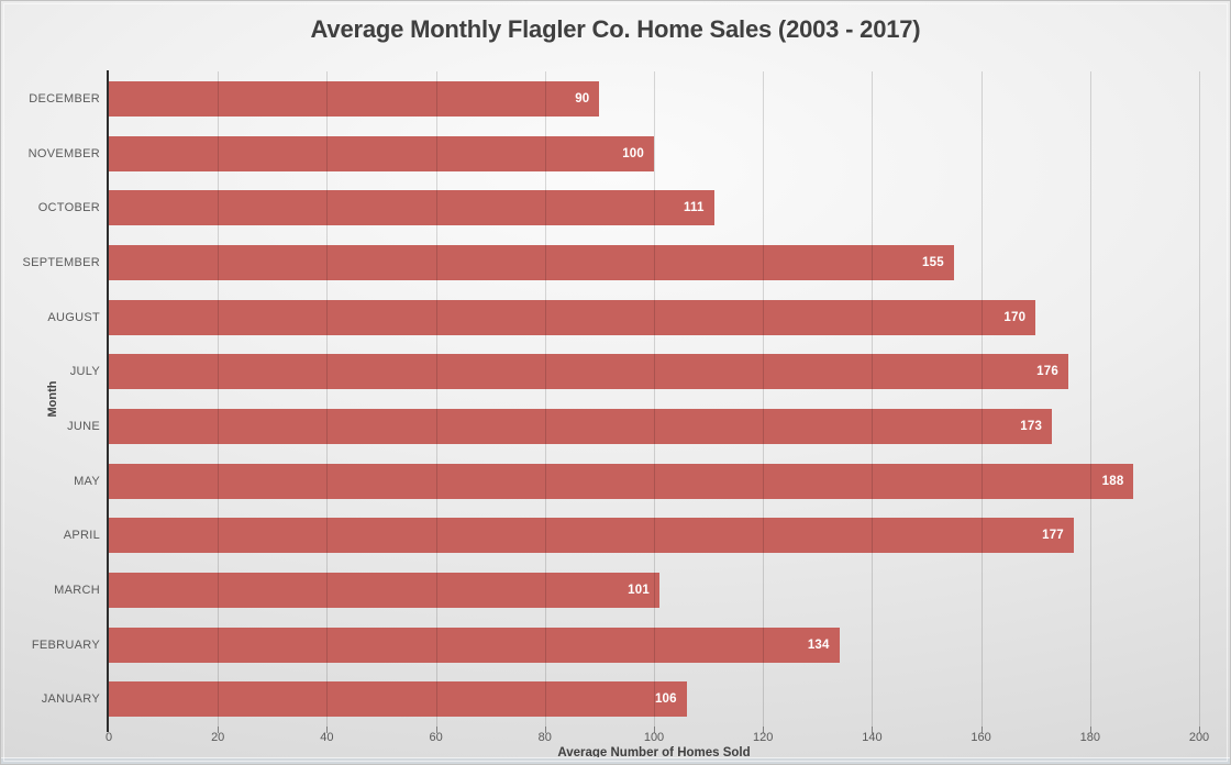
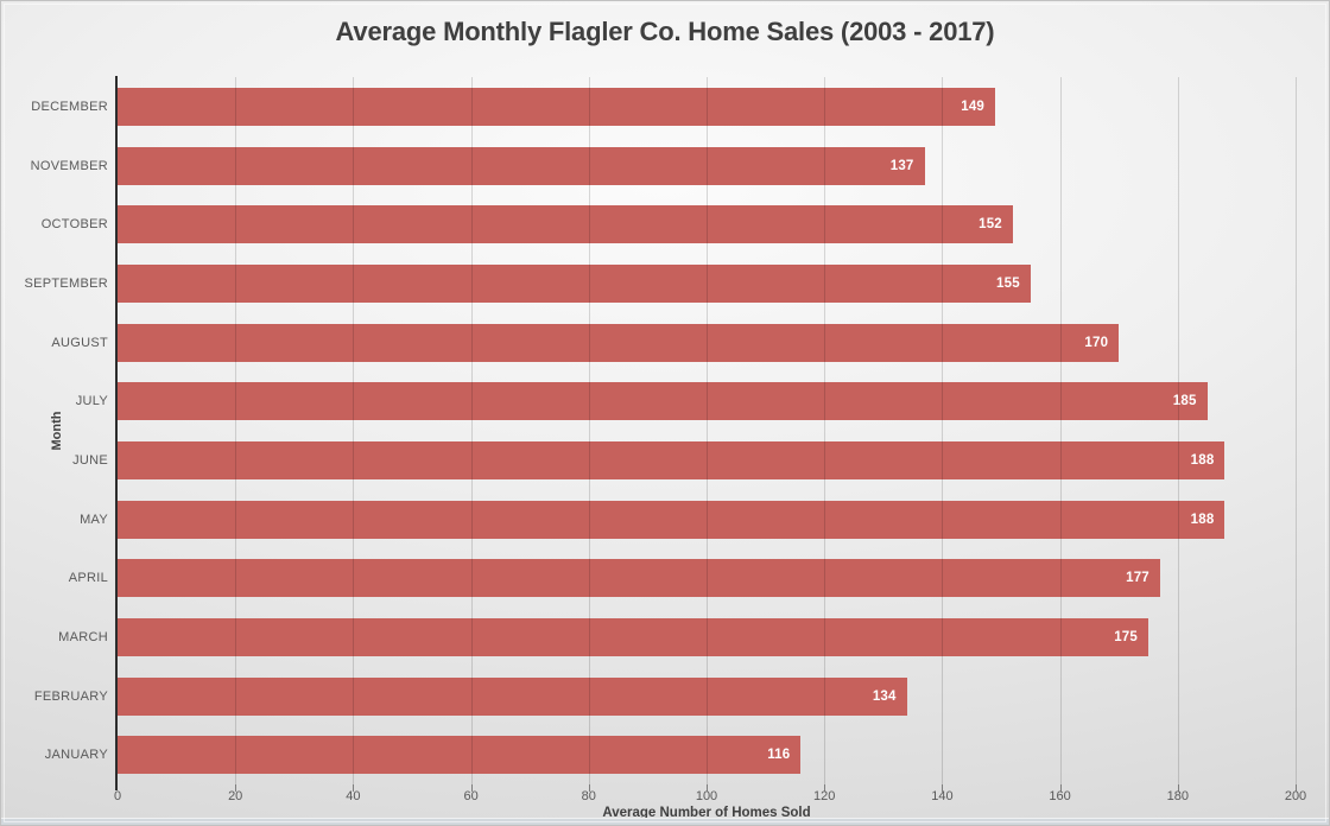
DECEMBER: 90 -> 149
NOVEMBER: 100 -> 137
OCTOBER: 111 -> 152
JULY: 176 -> 185
JUNE: 173 -> 188
MARCH: 101 -> 175
JANUARY: 106 -> 116
